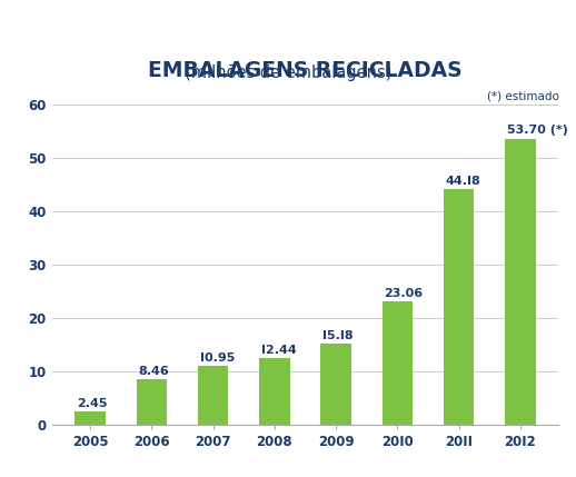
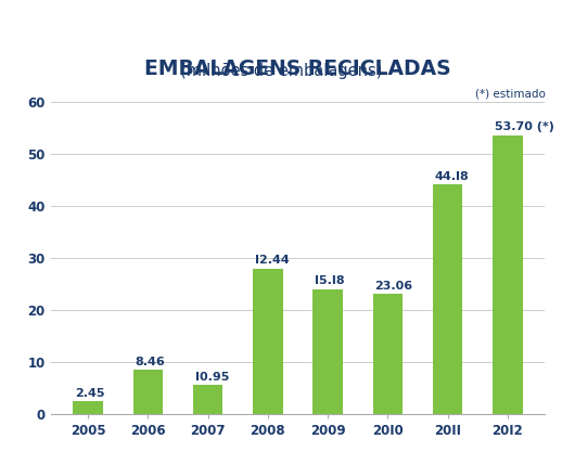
2007: 10.9 -> 5.5
2008: 12.4 -> 28.0
2009: 15.2 -> 24.0
